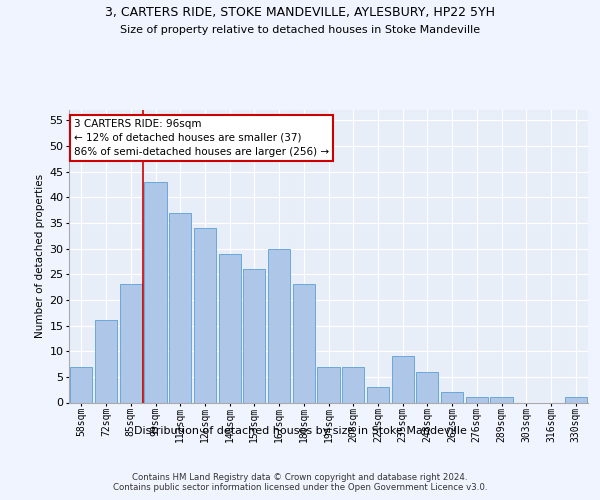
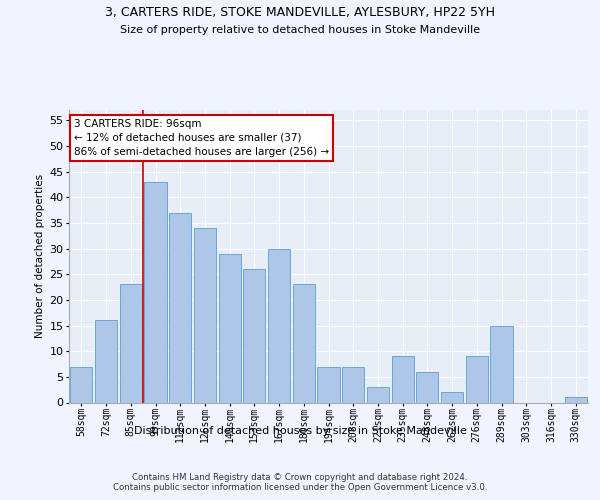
276sqm: 1 -> 9
289sqm: 1 -> 15
